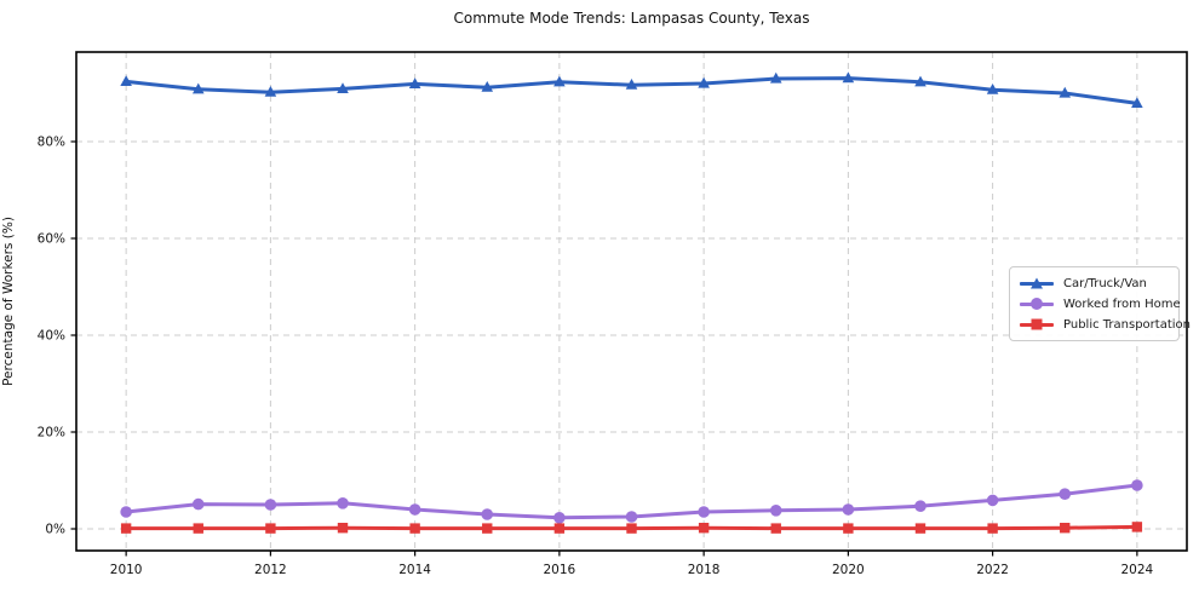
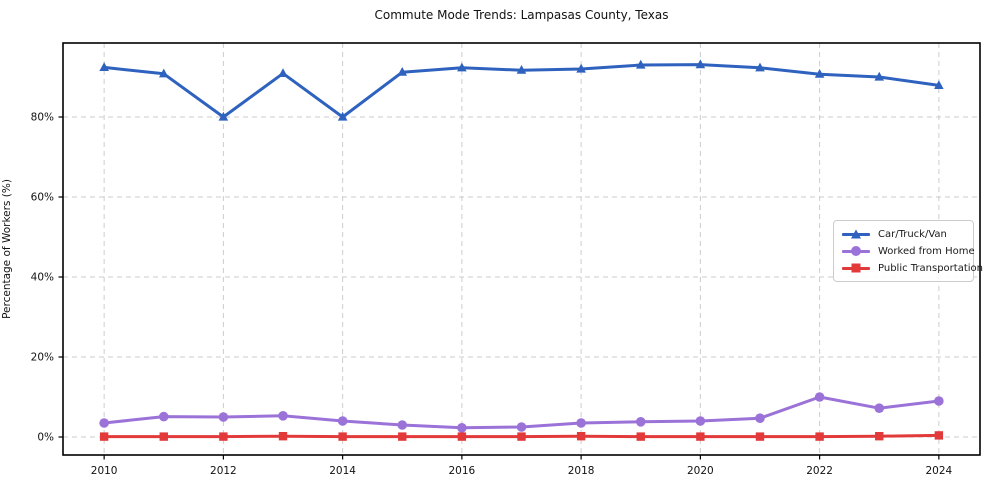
Car/Truck/Van/2012: 90% -> 80%
Car/Truck/Van/2014: 92% -> 80%
Worked from Home/2022: 6% -> 10%
